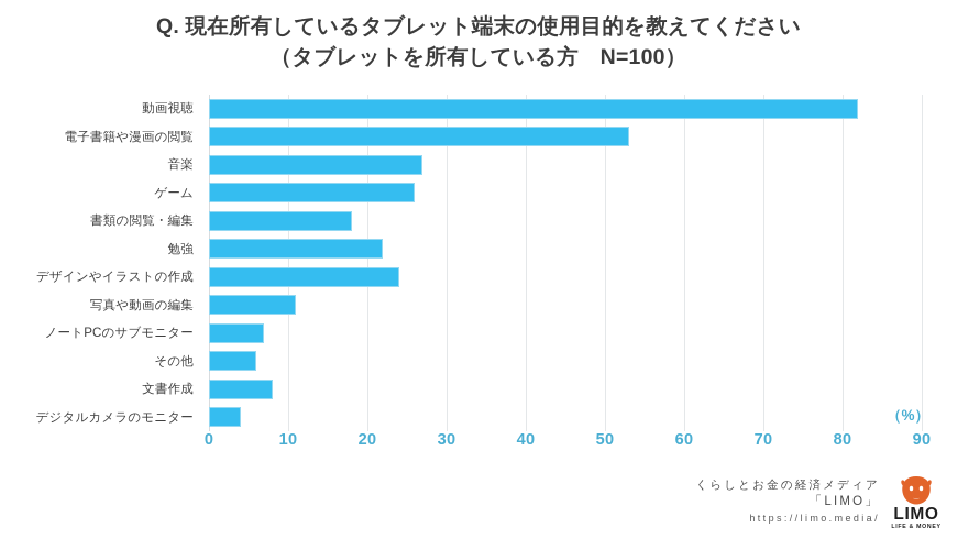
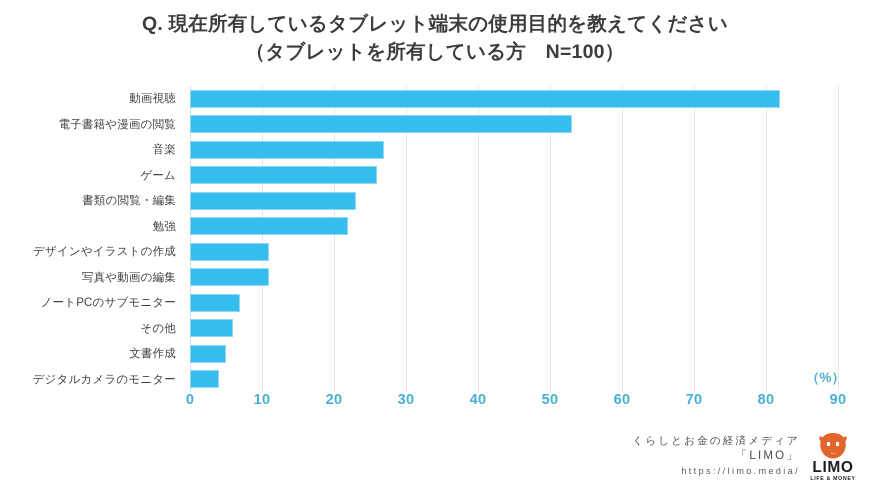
書類の閲覧・編集: 18 -> 23
デザインやイラストの作成: 24 -> 11
文書作成: 8 -> 5
